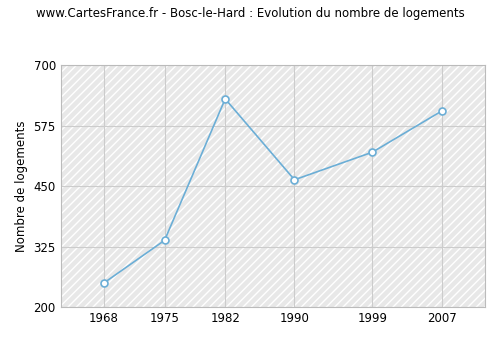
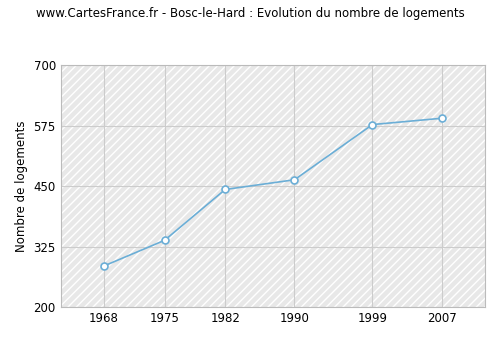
1968: 250 -> 285
1982: 630 -> 443
1999: 520 -> 577
2007: 605 -> 590
